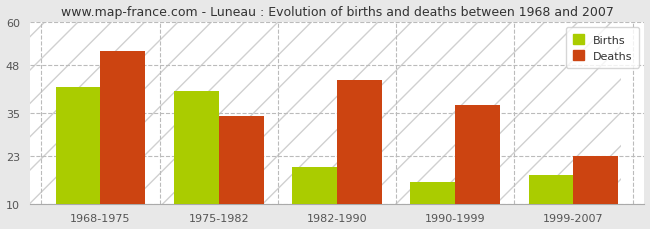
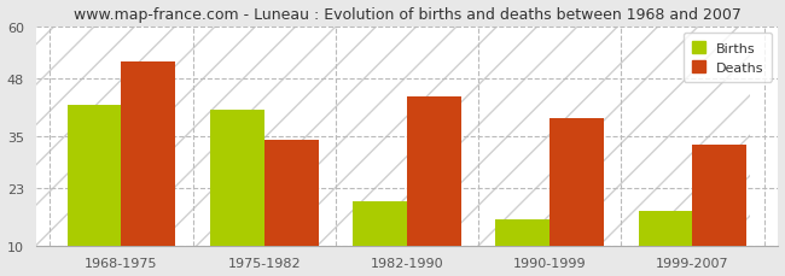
Deaths/1990-1999: 37 -> 39
Deaths/1999-2007: 23 -> 33
